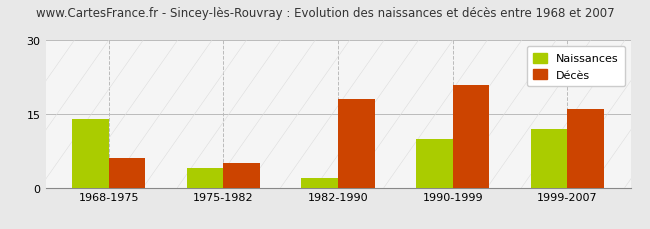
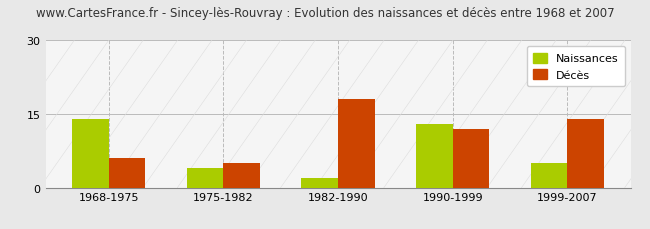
Naissances/1990-1999: 10 -> 13
Décès/1990-1999: 21 -> 12
Naissances/1999-2007: 12 -> 5
Décès/1999-2007: 16 -> 14
